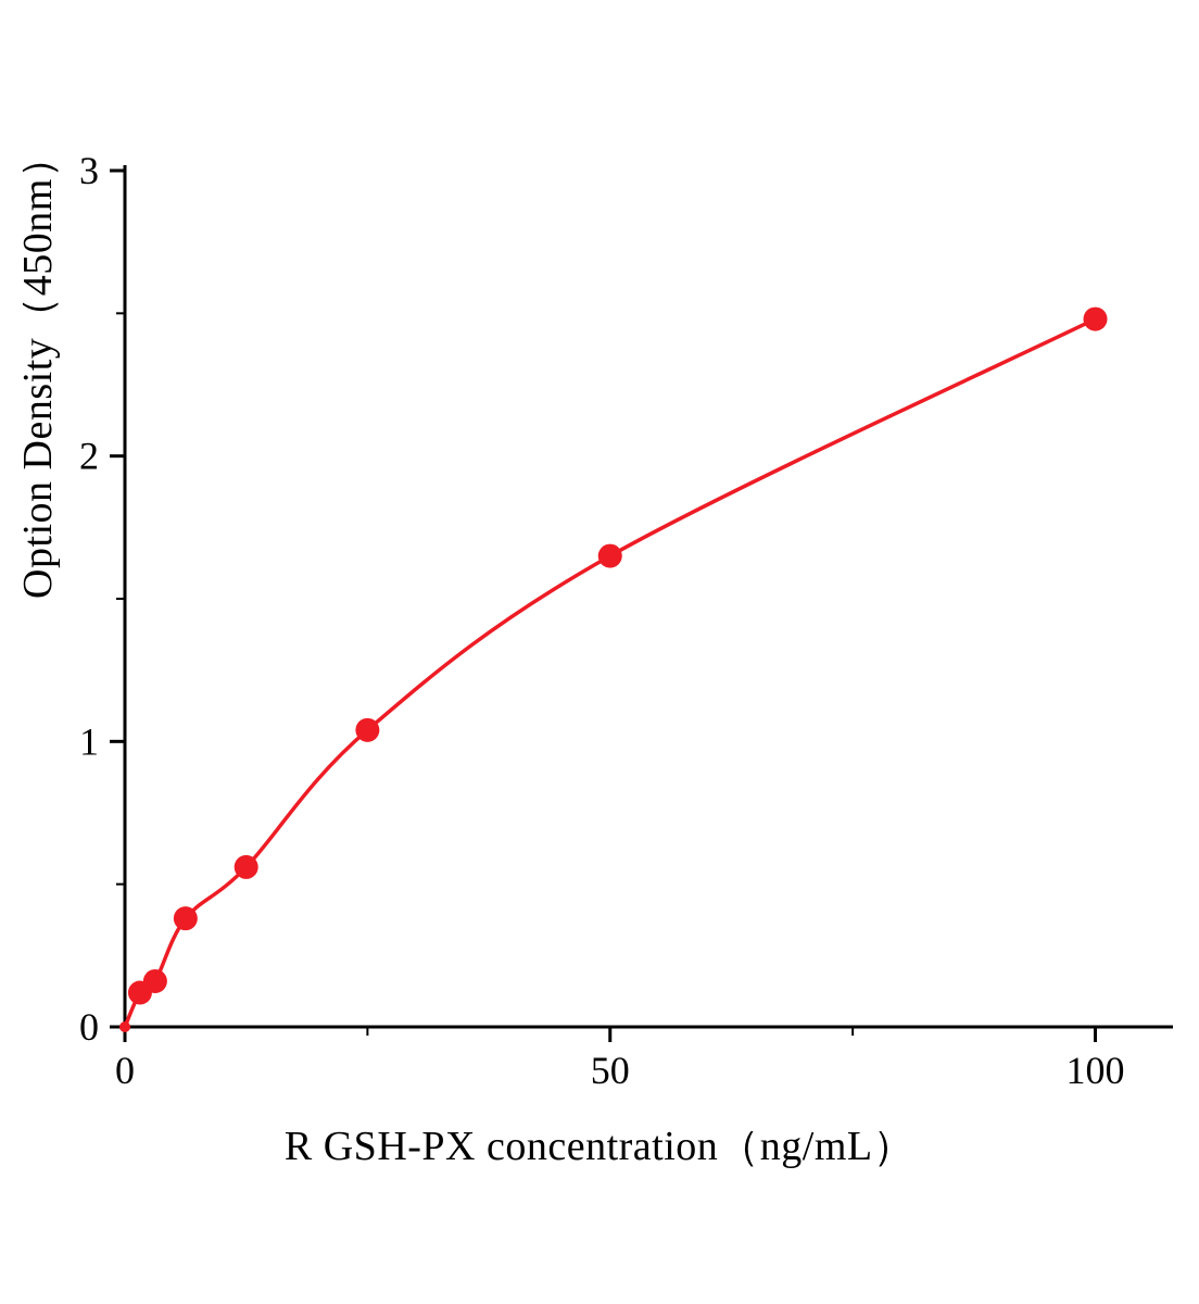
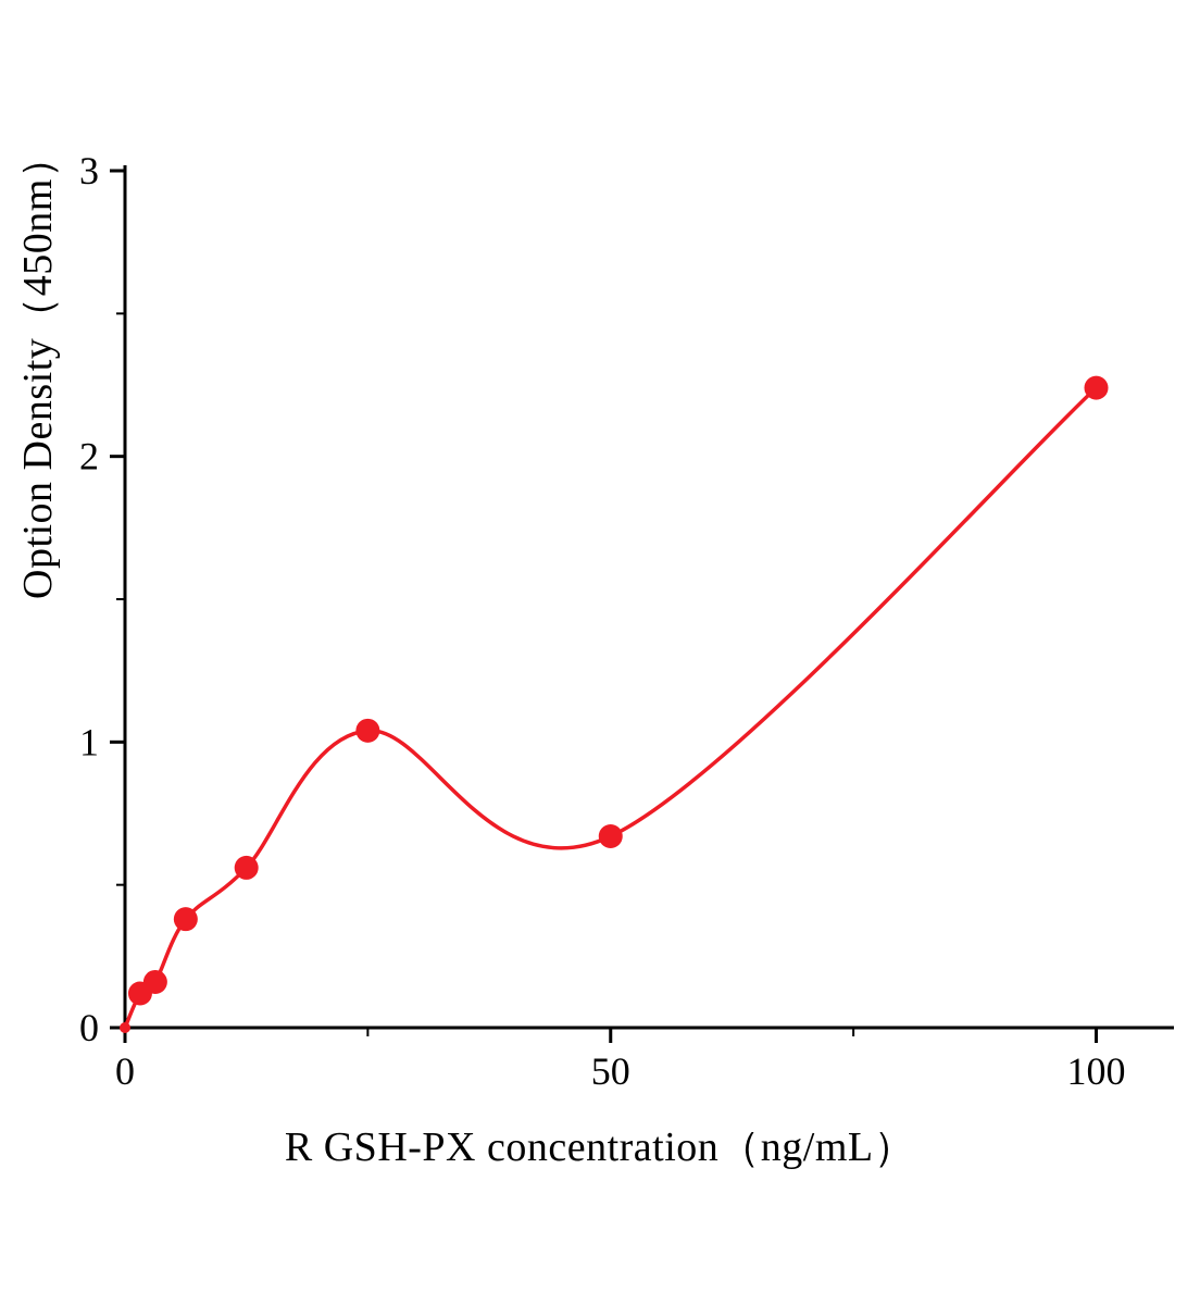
50: 1.65 -> 0.67
100: 2.48 -> 2.24
